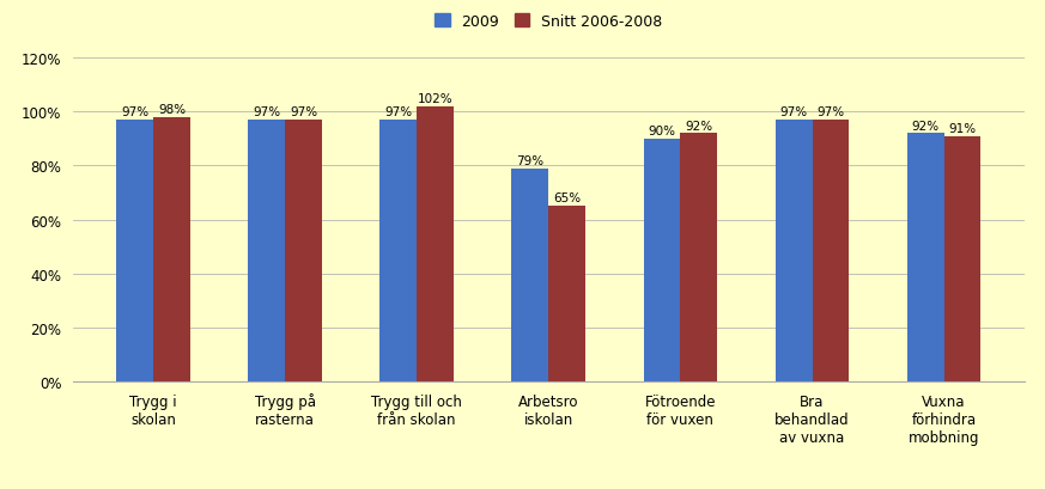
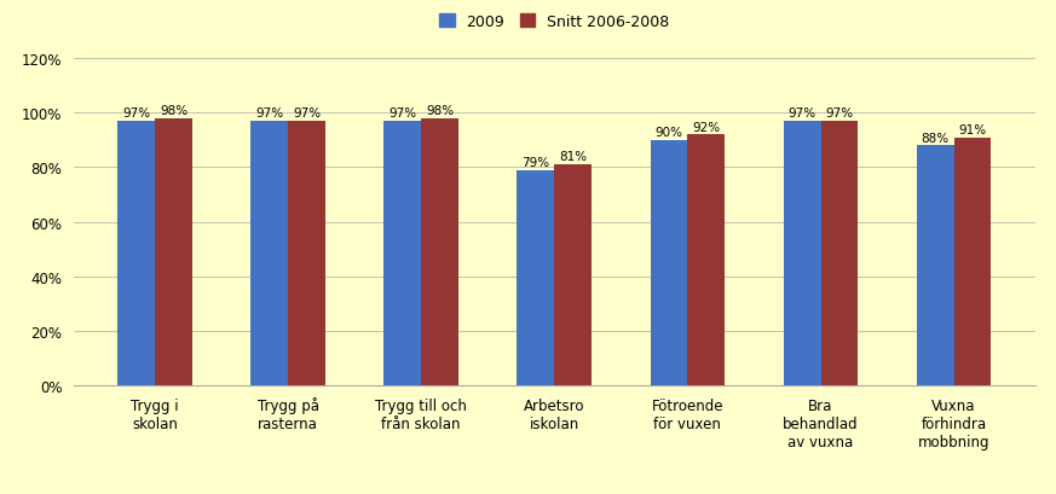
Snitt 2006-2008/Trygg till och från skolan: 102% -> 98%
Snitt 2006-2008/Arbetsro iskolan: 65% -> 81%
2009/Vuxna förhindra mobbning: 92% -> 88%
